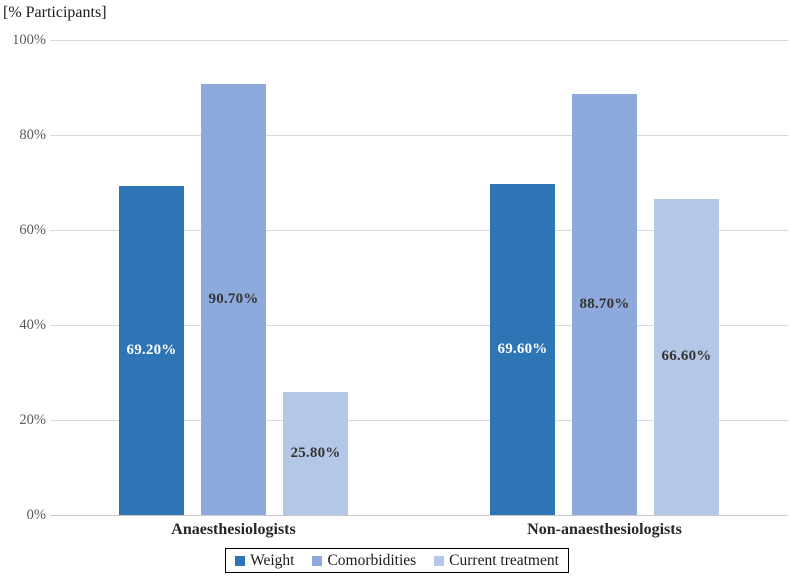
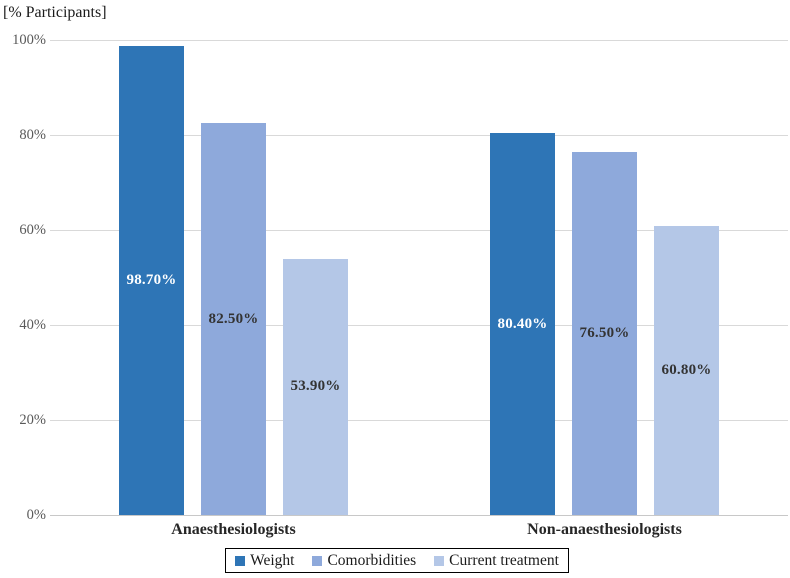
Weight/Anaesthesiologists: 69.20% -> 98.70%
Comorbidities/Anaesthesiologists: 90.70% -> 82.50%
Current treatment/Anaesthesiologists: 25.80% -> 53.90%
Weight/Non-anaesthesiologists: 69.60% -> 80.40%
Comorbidities/Non-anaesthesiologists: 88.70% -> 76.50%
Current treatment/Non-anaesthesiologists: 66.60% -> 60.80%
